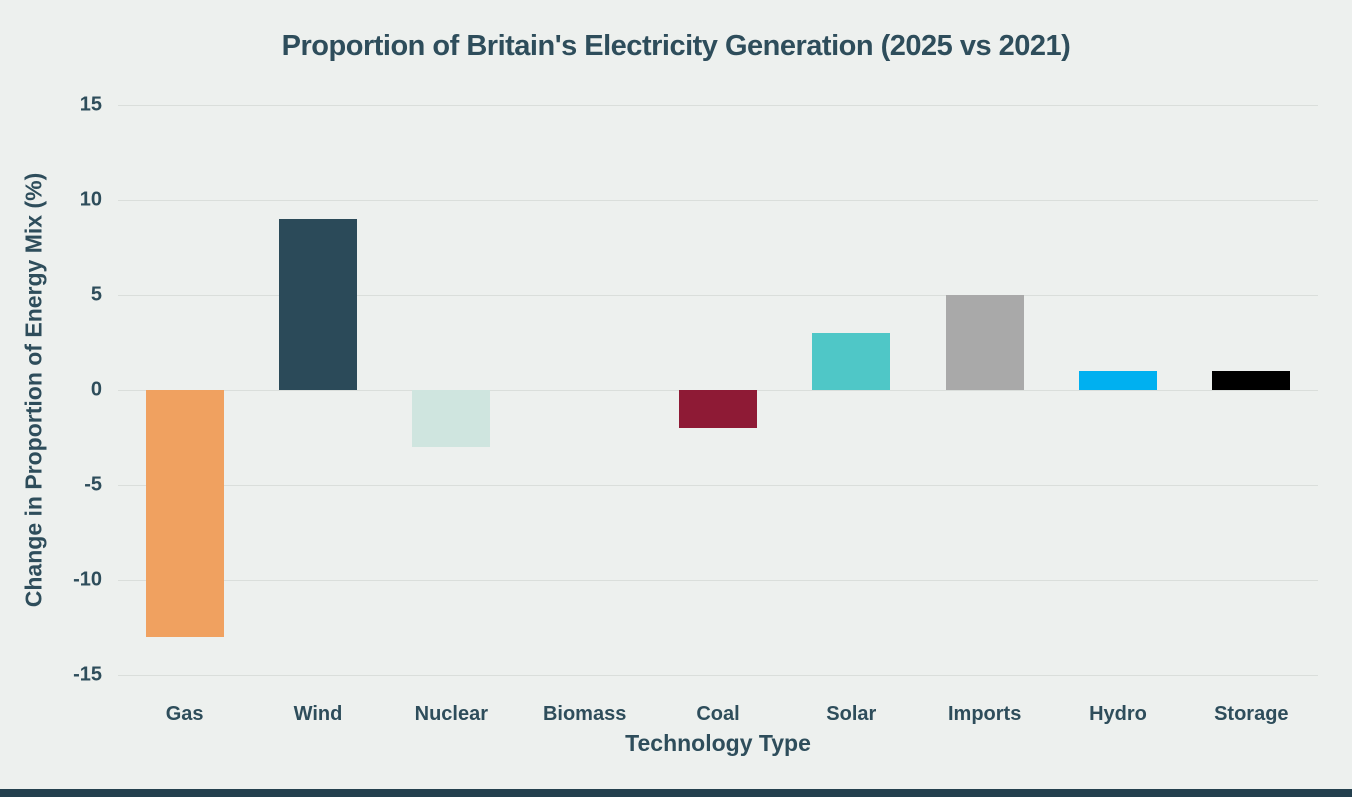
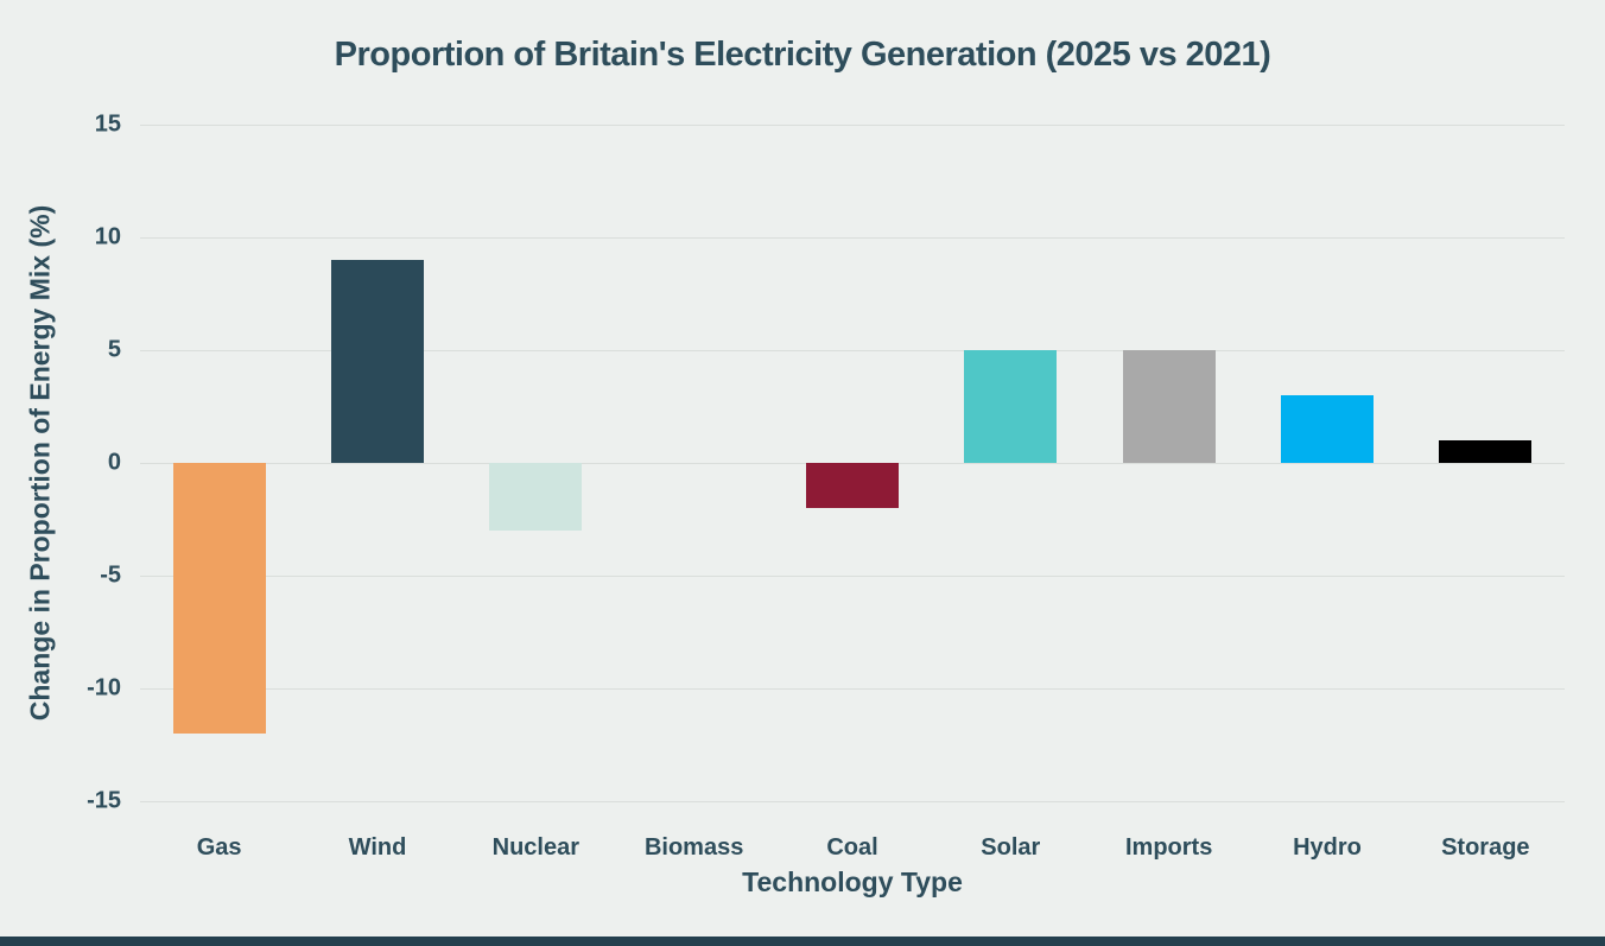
Gas: -13 -> -12
Solar: 3 -> 5
Hydro: 1 -> 3
